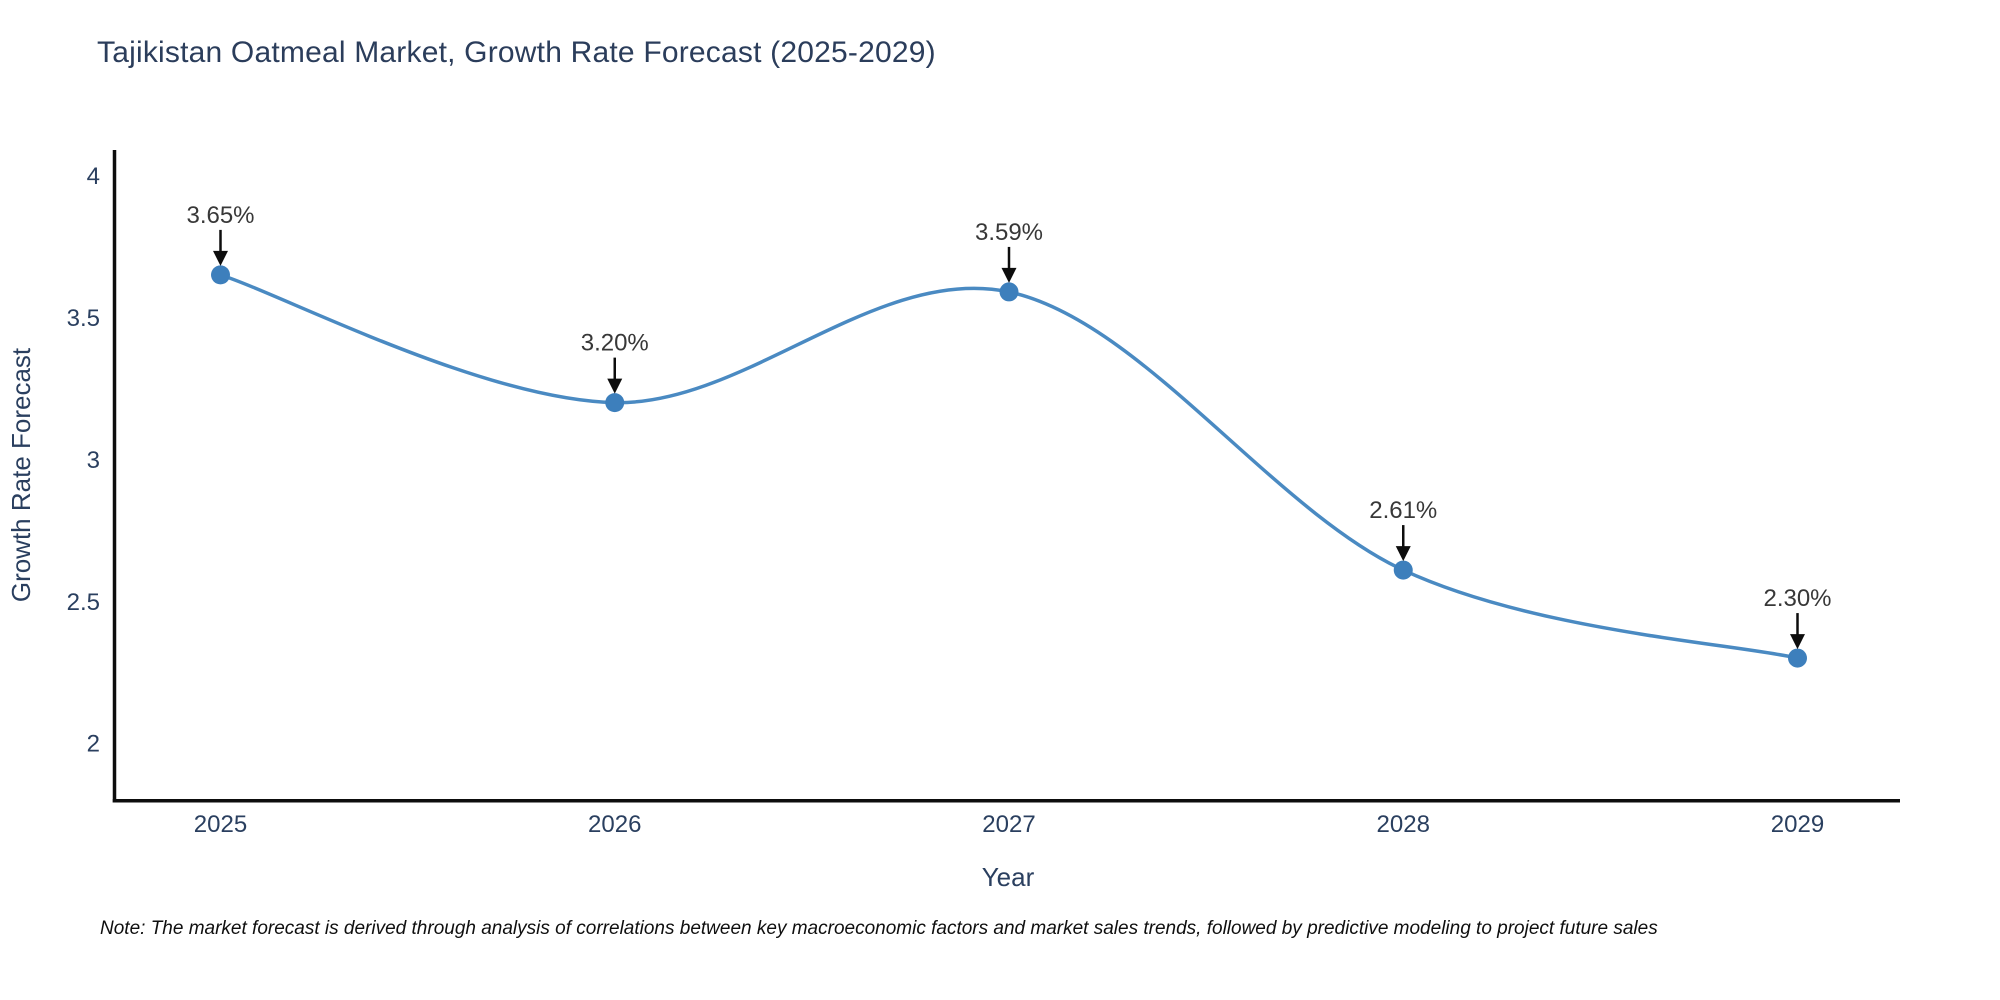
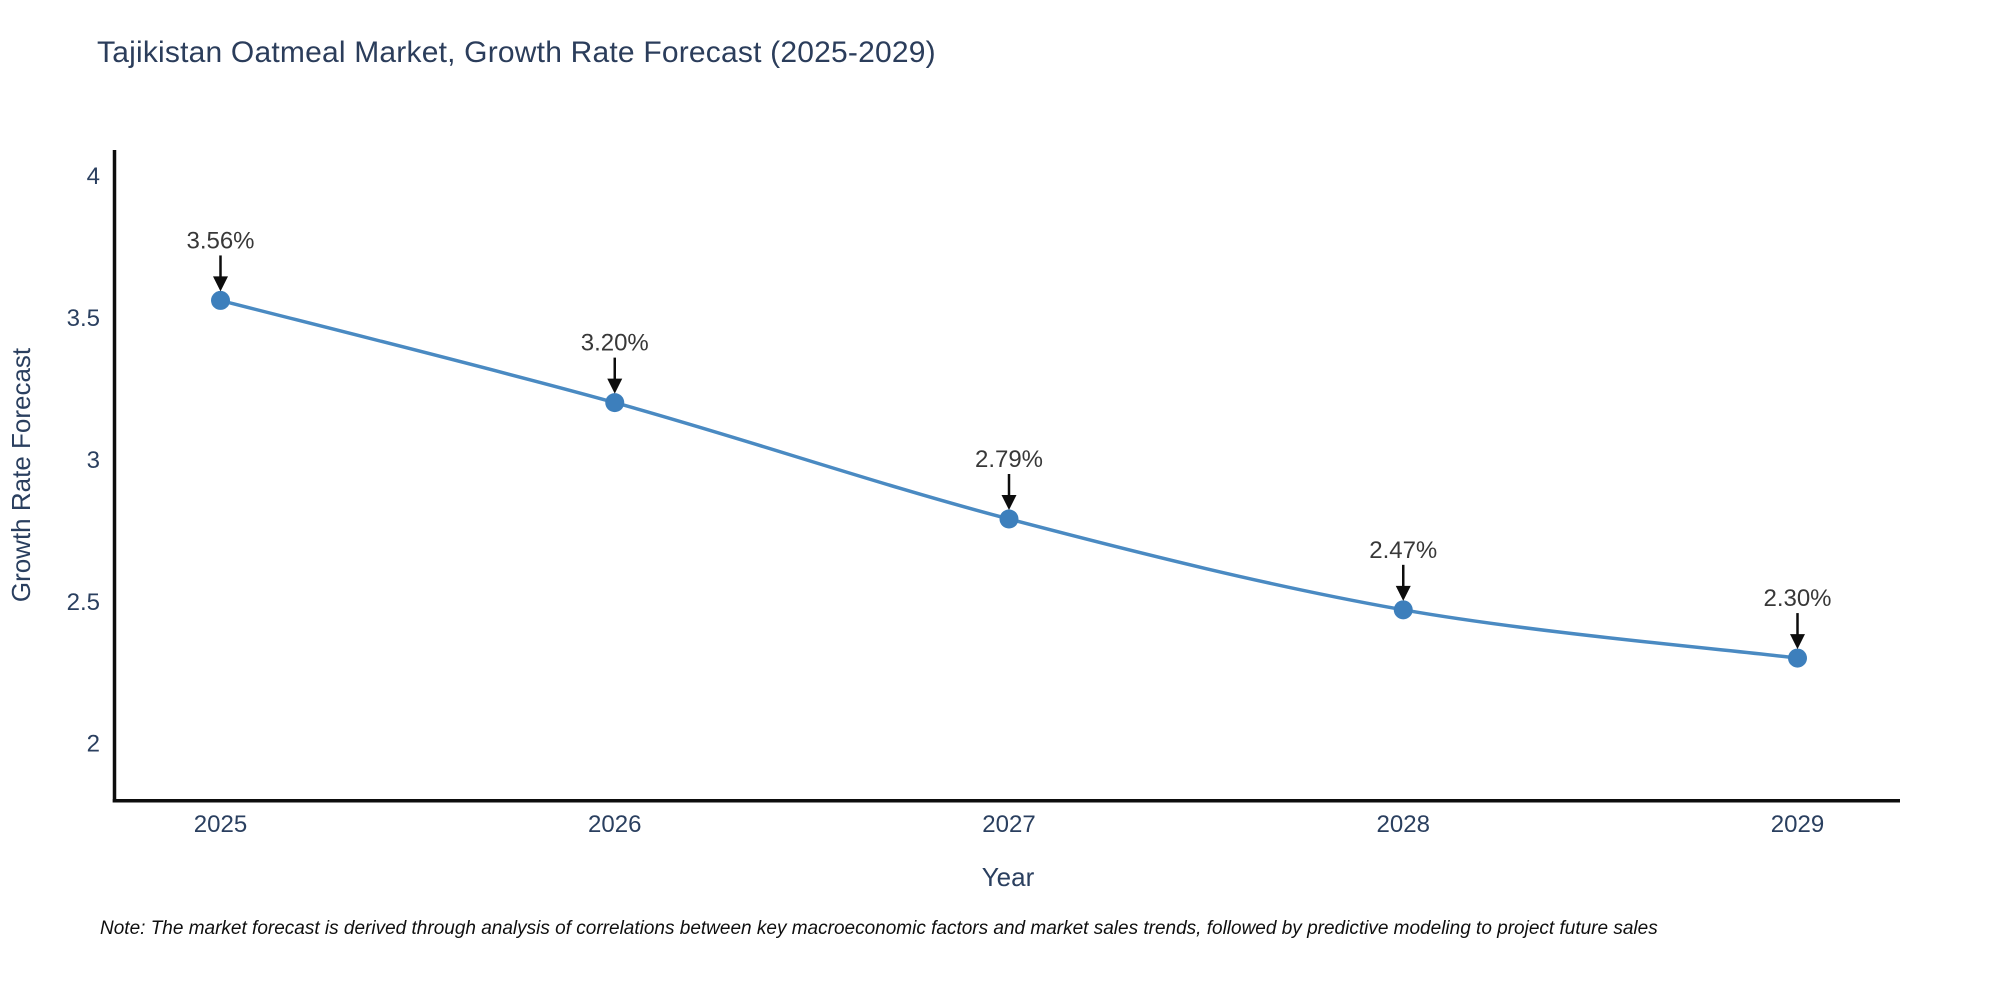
2025: 3.65% -> 3.56%
2027: 3.59% -> 2.79%
2028: 2.61% -> 2.47%
